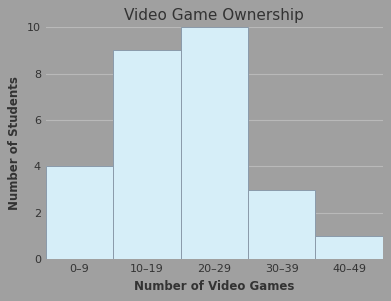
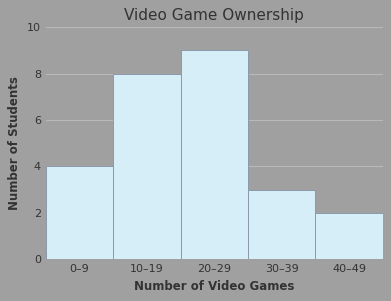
10–19: 9 -> 8
20–29: 10 -> 9
40–49: 1 -> 2
